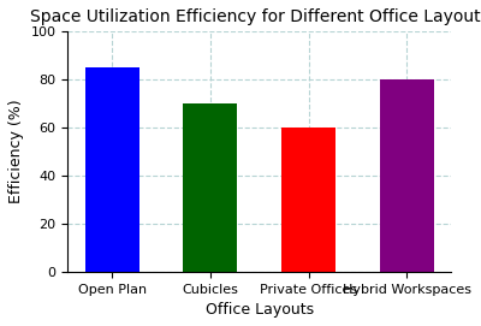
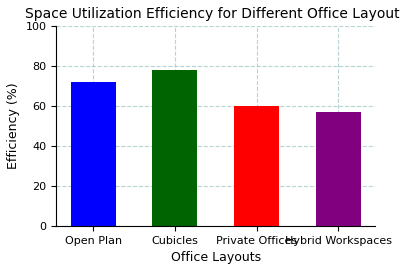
Open Plan: 85 -> 72
Cubicles: 70 -> 78
Hybrid Workspaces: 80 -> 57
